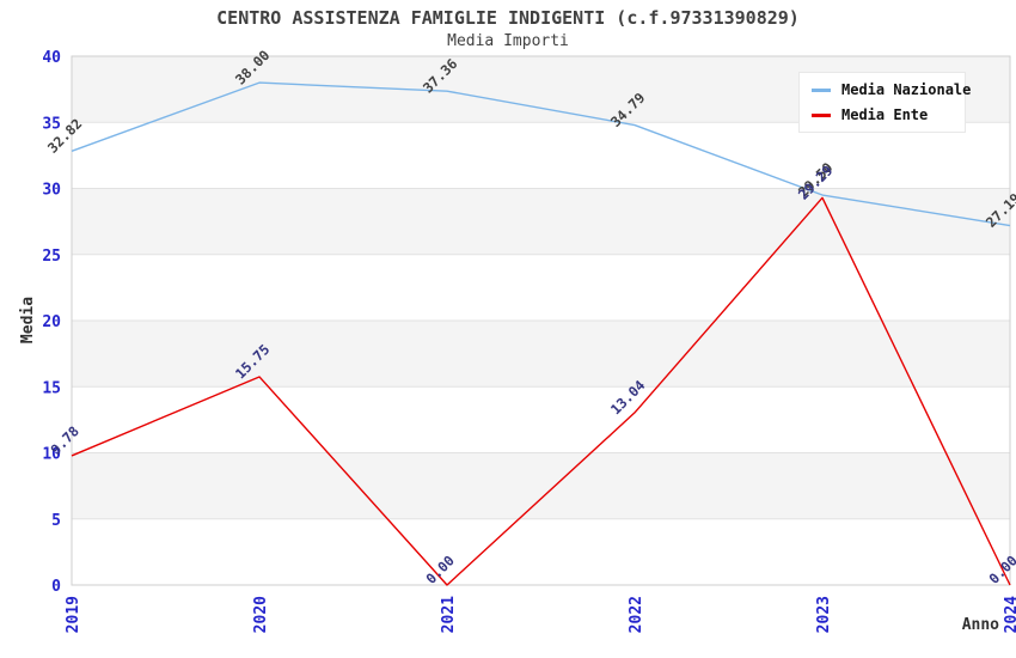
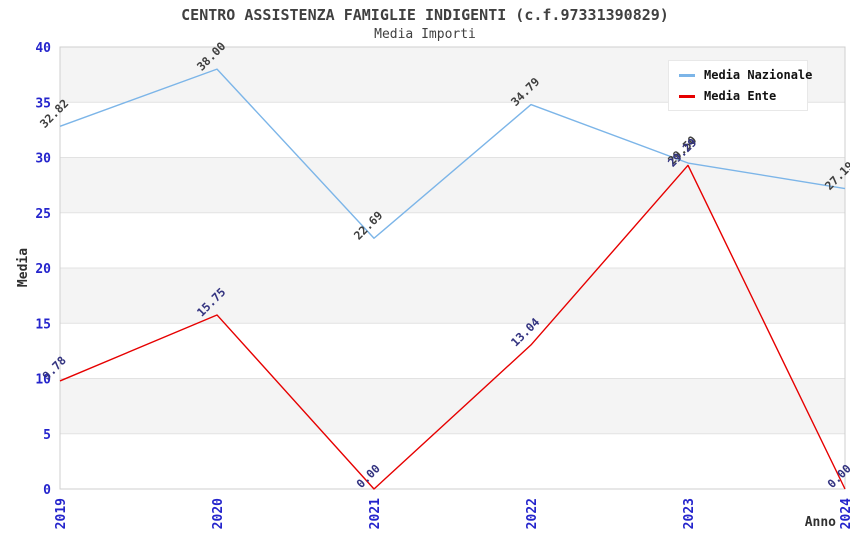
Media Nazionale/2021: 37.36 -> 22.69
